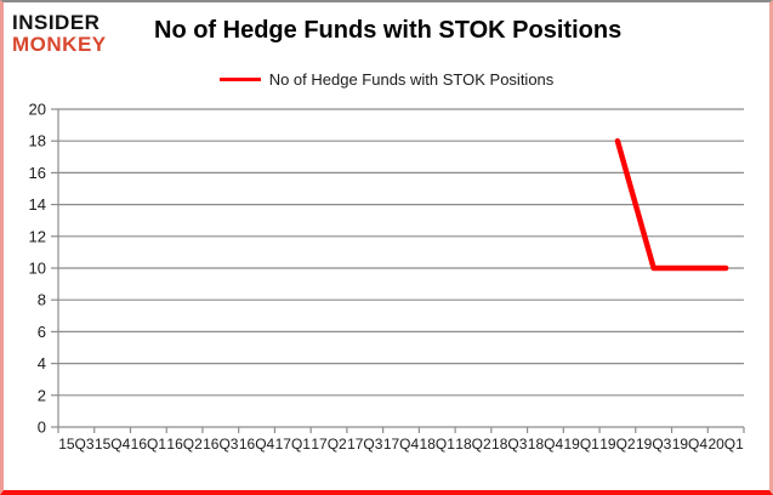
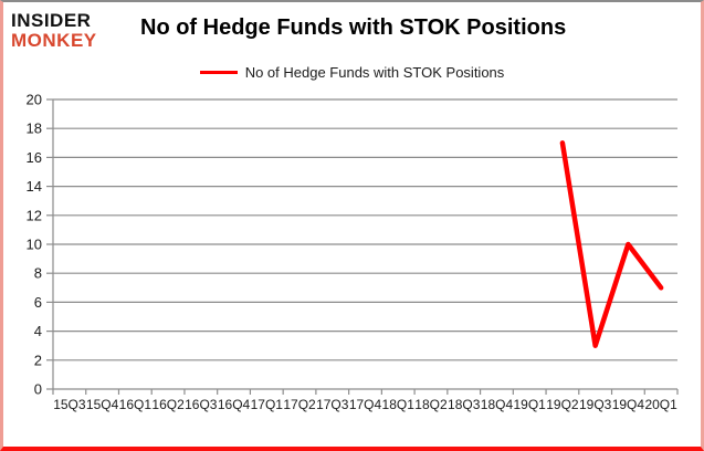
19Q2: 18 -> 17
19Q3: 10 -> 3
20Q1: 10 -> 7
